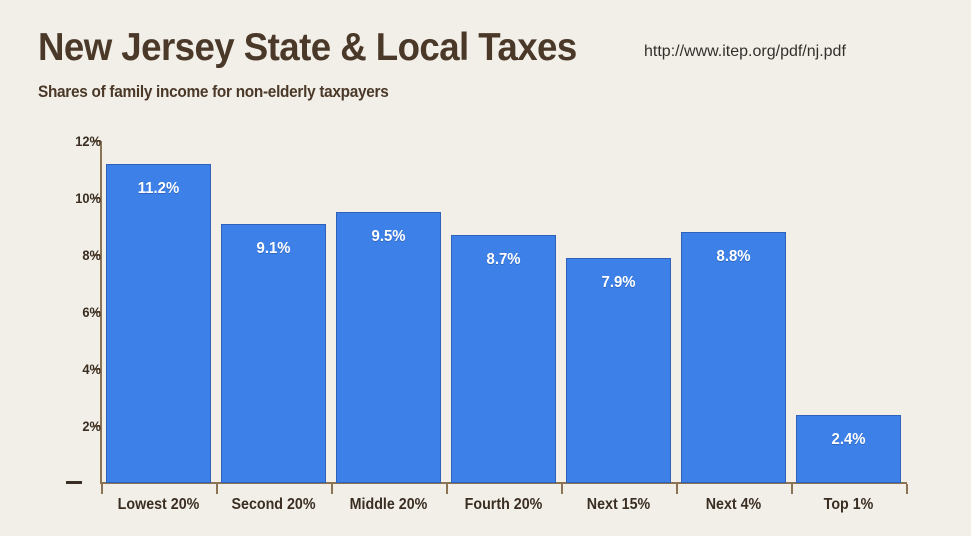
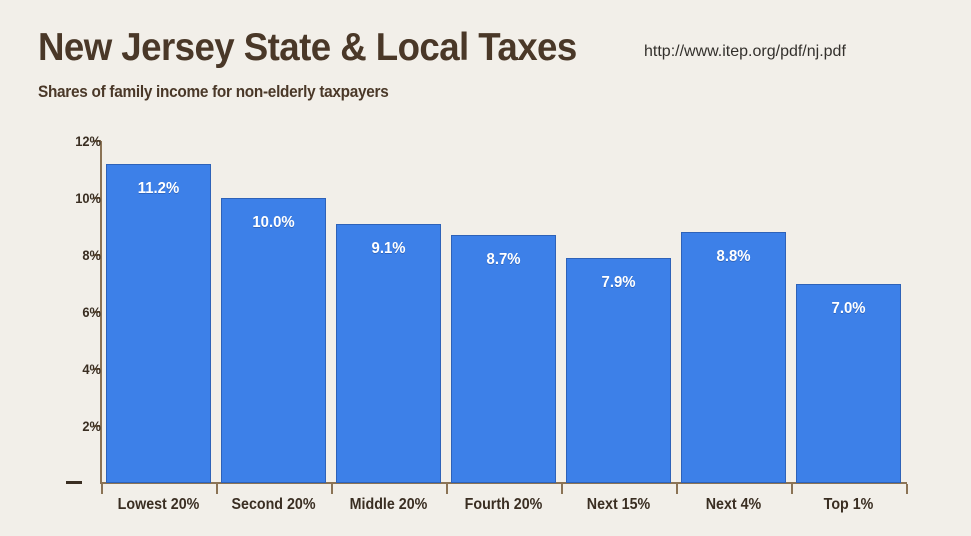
Second 20%: 9.1% -> 10.0%
Middle 20%: 9.5% -> 9.1%
Top 1%: 2.4% -> 7.0%
